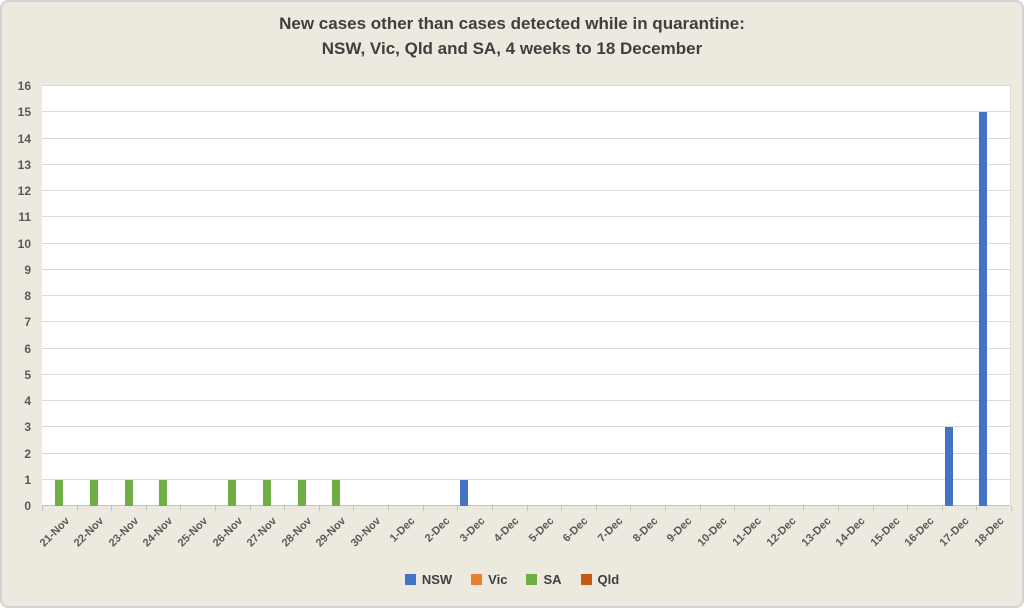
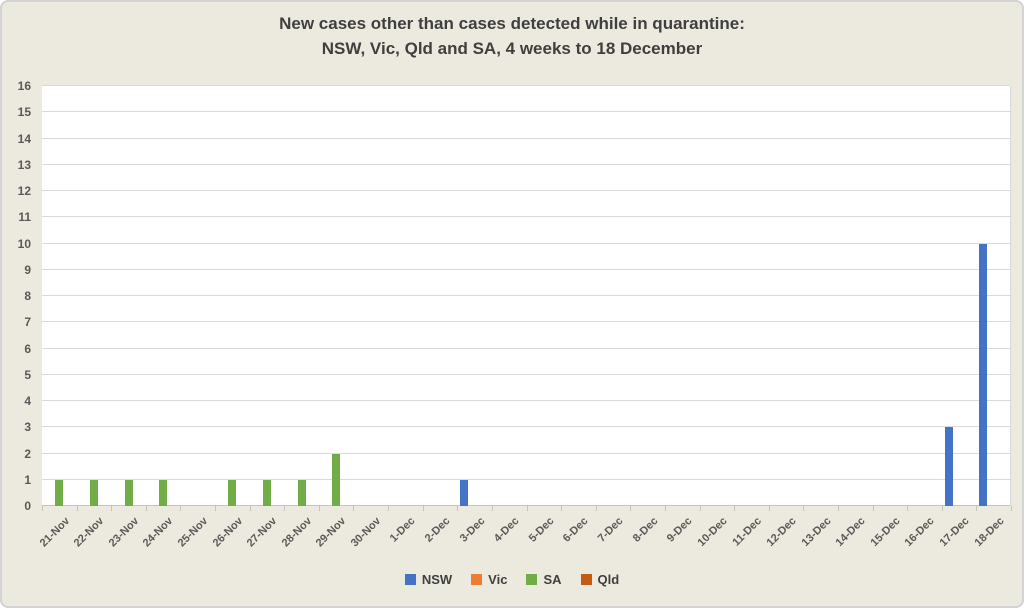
SA/29-Nov: 1 -> 2
NSW/18-Dec: 15 -> 10
